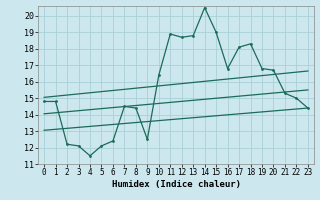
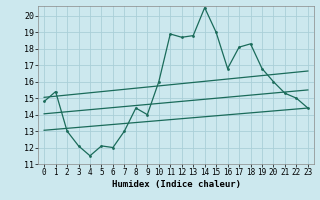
1: 14.8 -> 15.4
2: 12.2 -> 13.0
6: 12.4 -> 12.0
7: 14.5 -> 13.0
9: 12.5 -> 14.0
10: 16.4 -> 16.0
20: 16.7 -> 16.0
